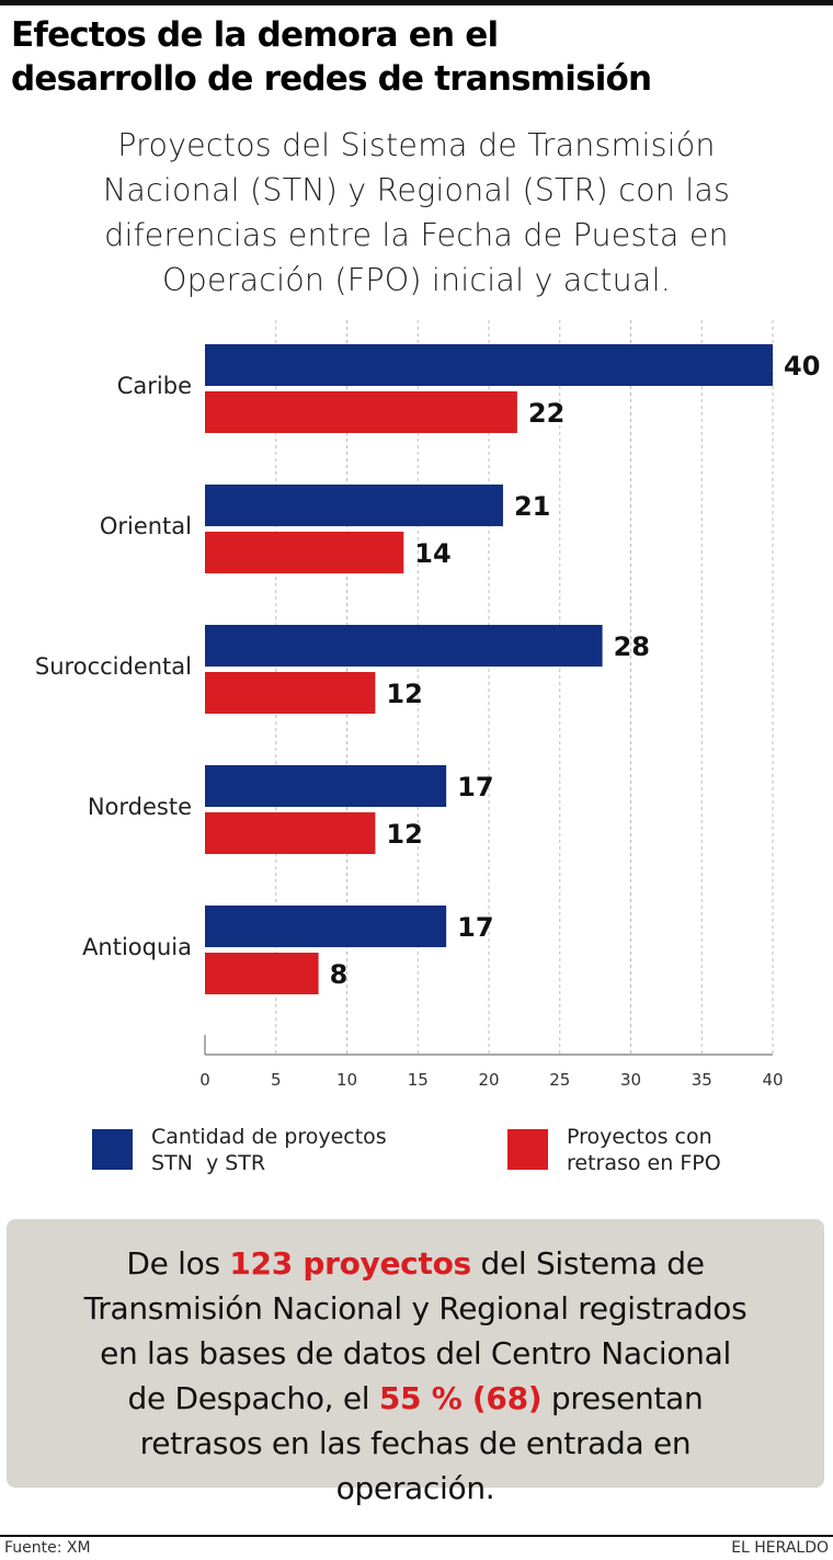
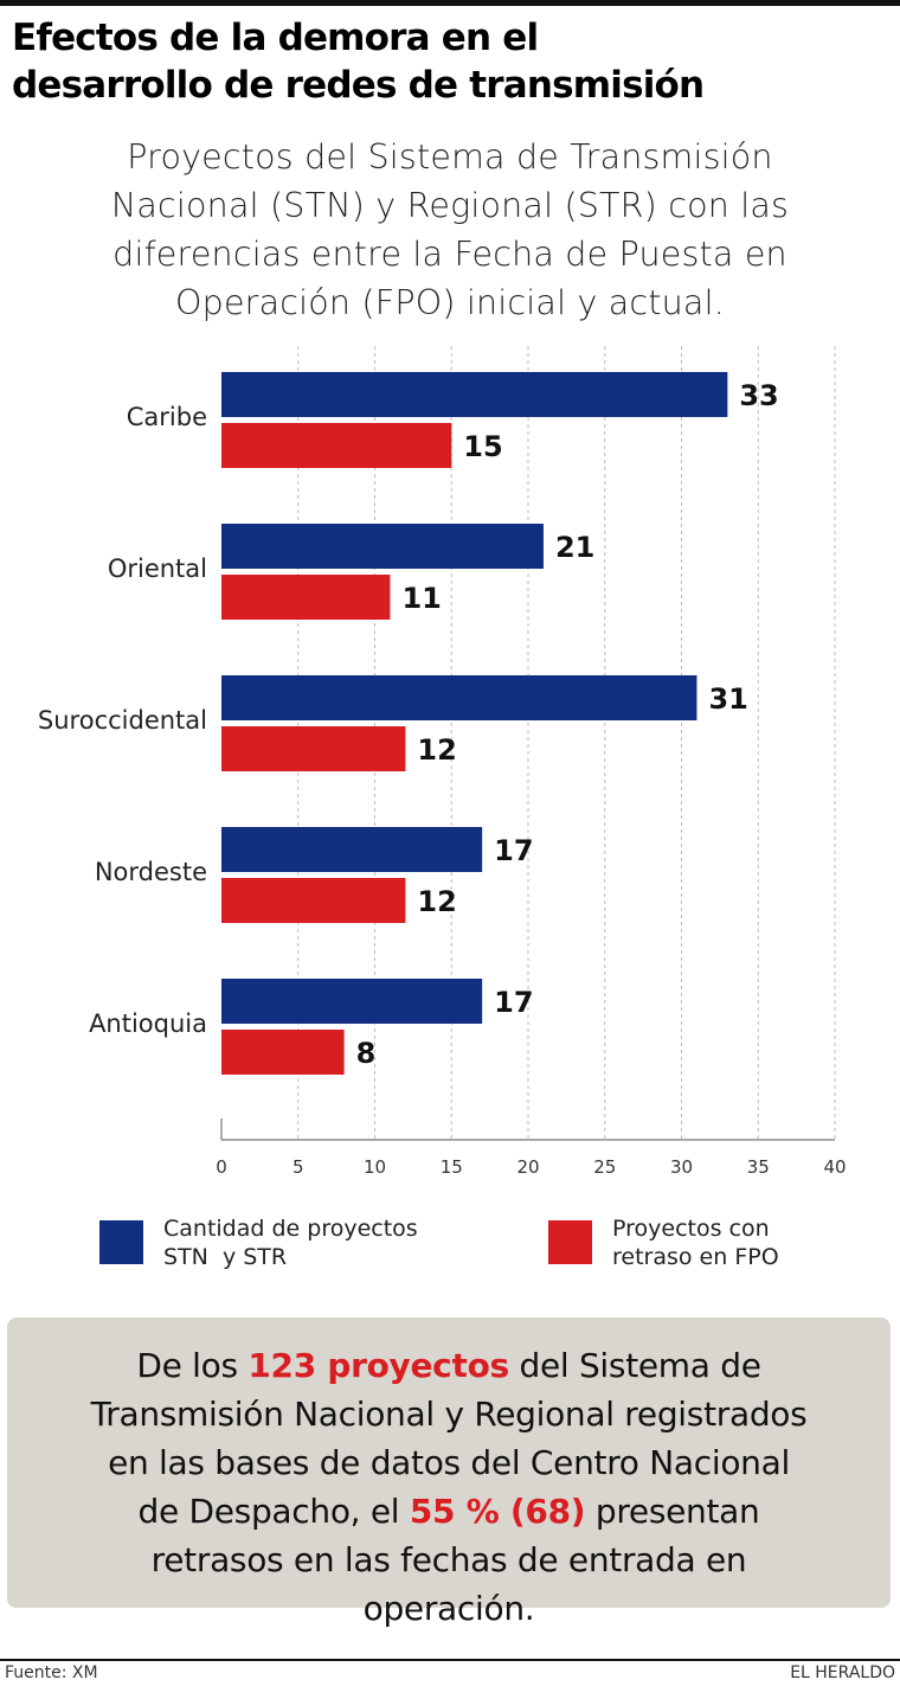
Cantidad de proyectos STN y STR/Caribe: 40 -> 33
Proyectos con retraso en FPO/Caribe: 22 -> 15
Proyectos con retraso en FPO/Oriental: 14 -> 11
Cantidad de proyectos STN y STR/Suroccidental: 28 -> 31
